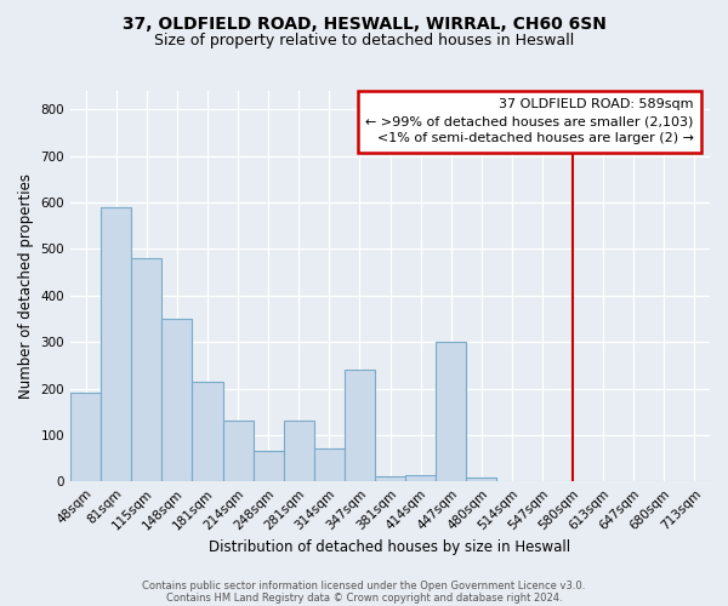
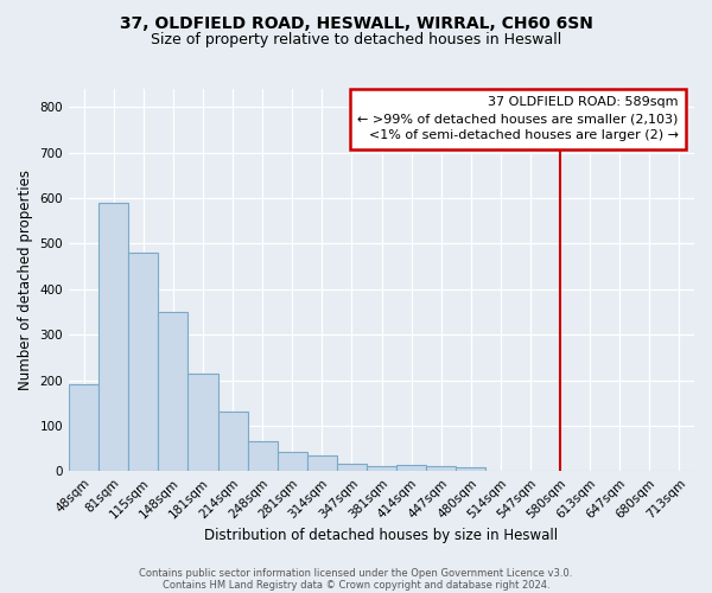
281sqm: 130 -> 42
314sqm: 70 -> 35
347sqm: 240 -> 15
447sqm: 300 -> 10
